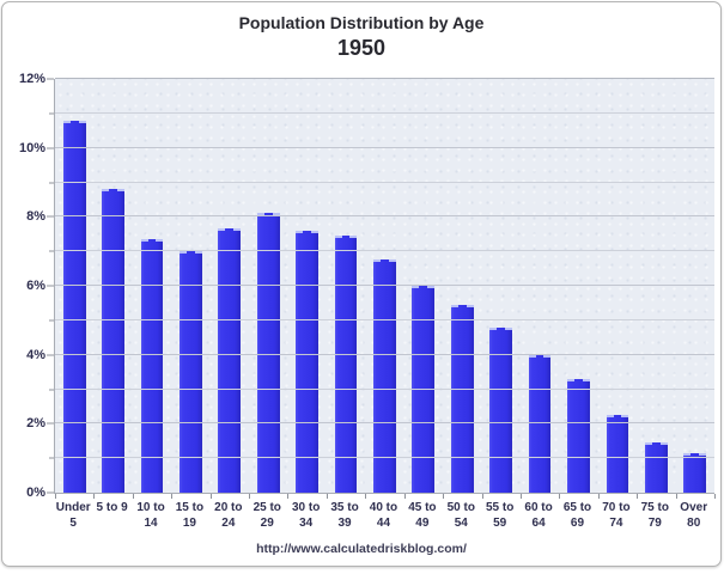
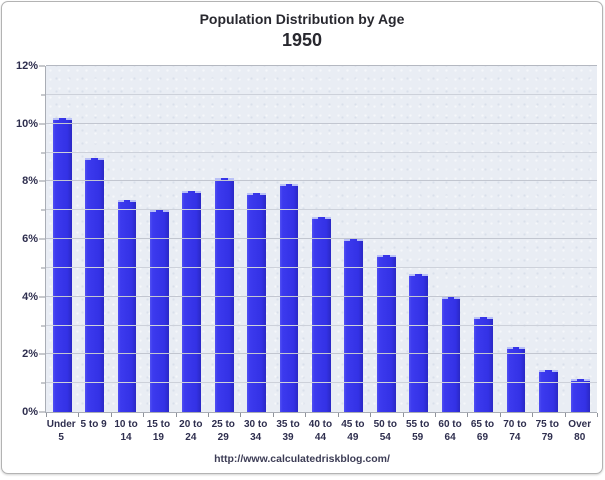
Under 5: 10.8% -> 10.2%
35 to 39: 7.5% -> 7.9%
